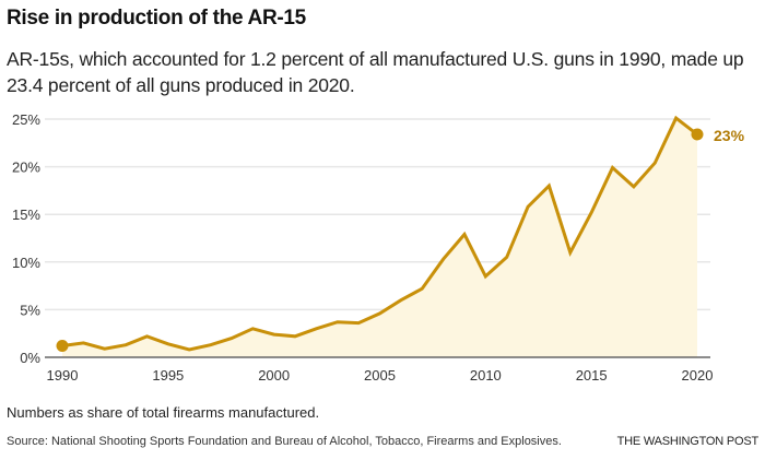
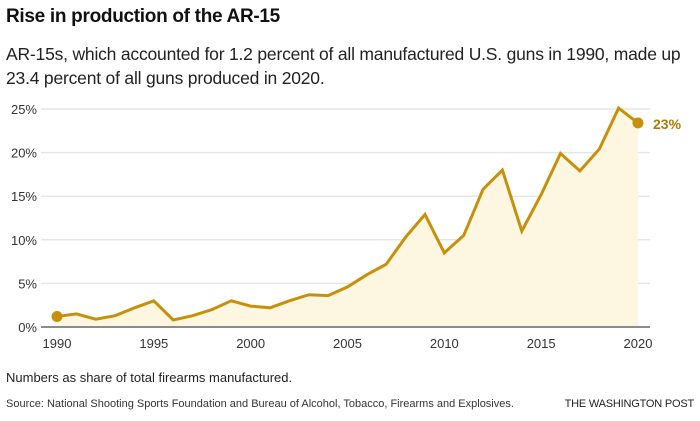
1995: 1% -> 3%
